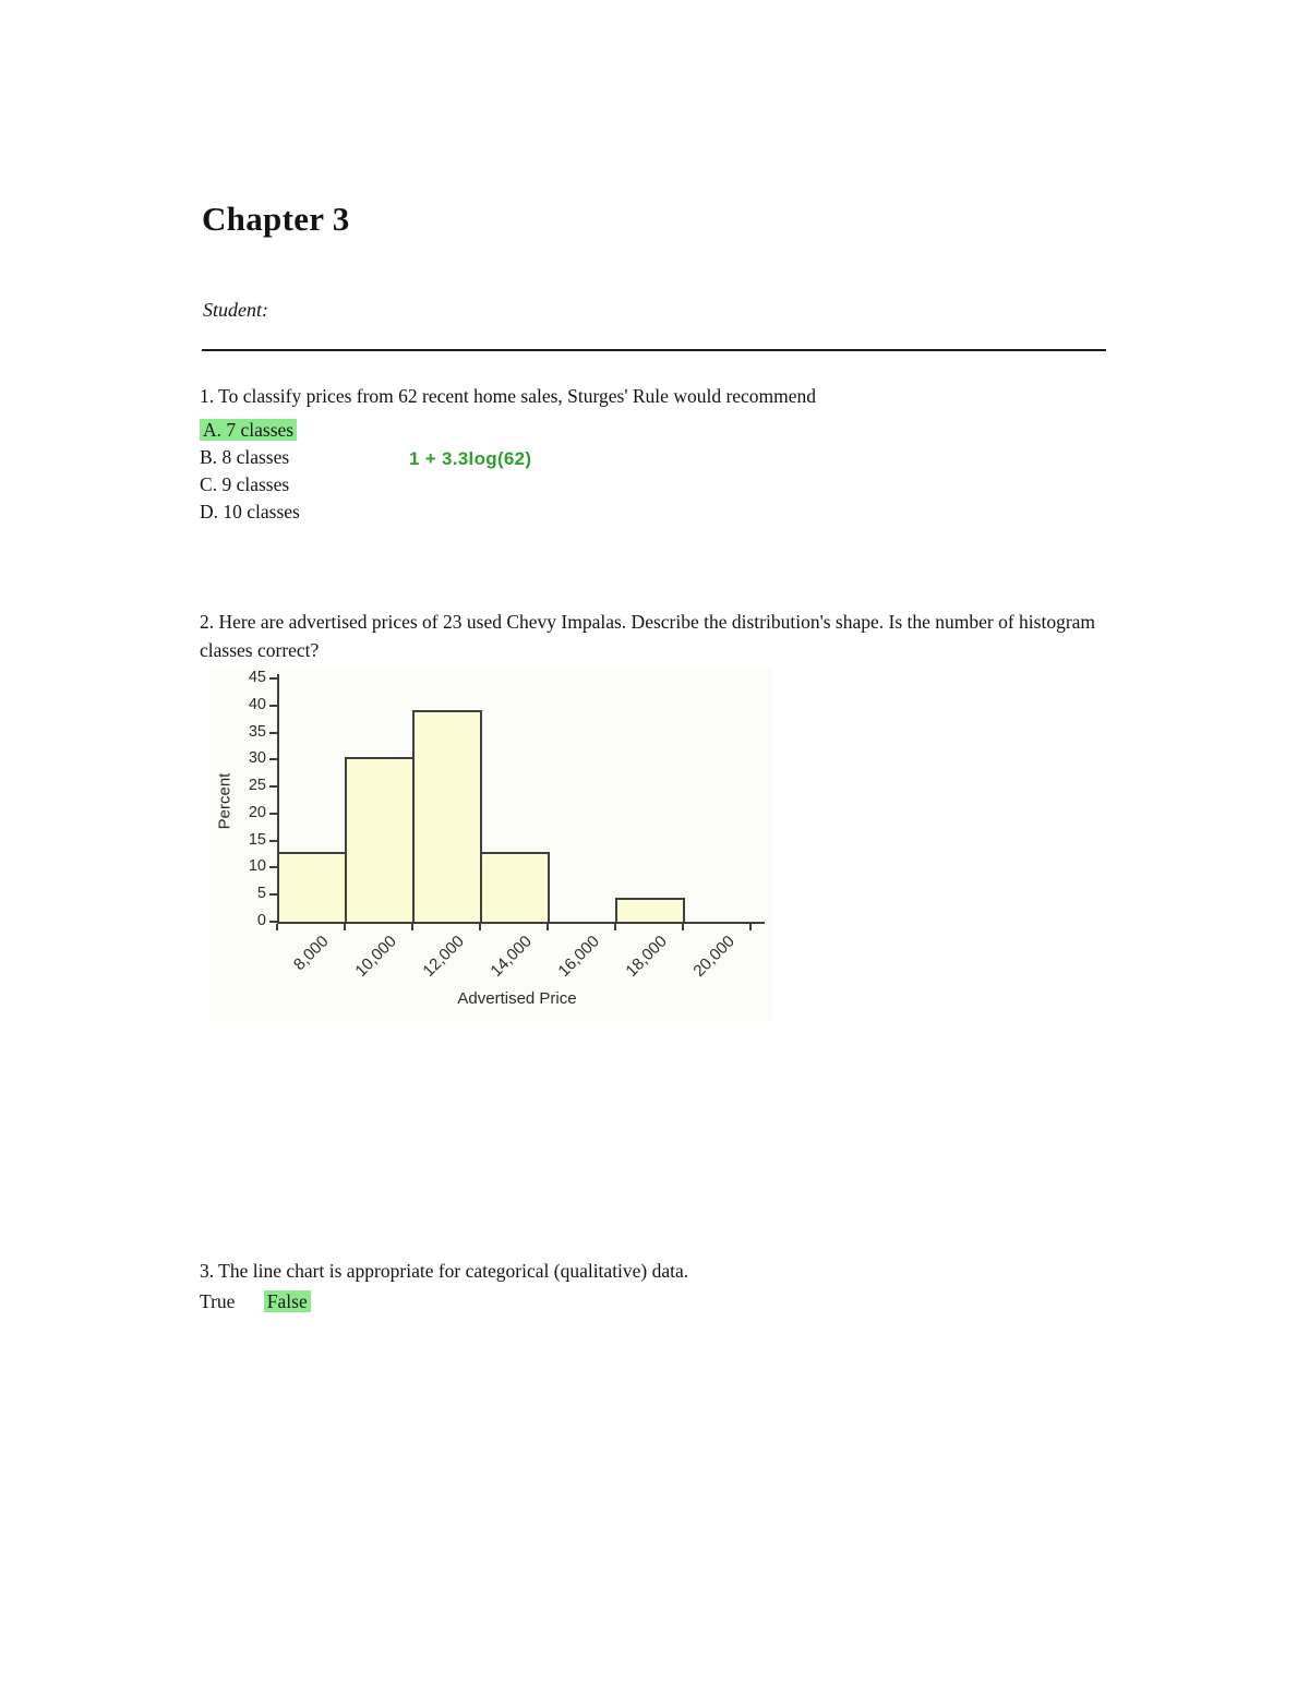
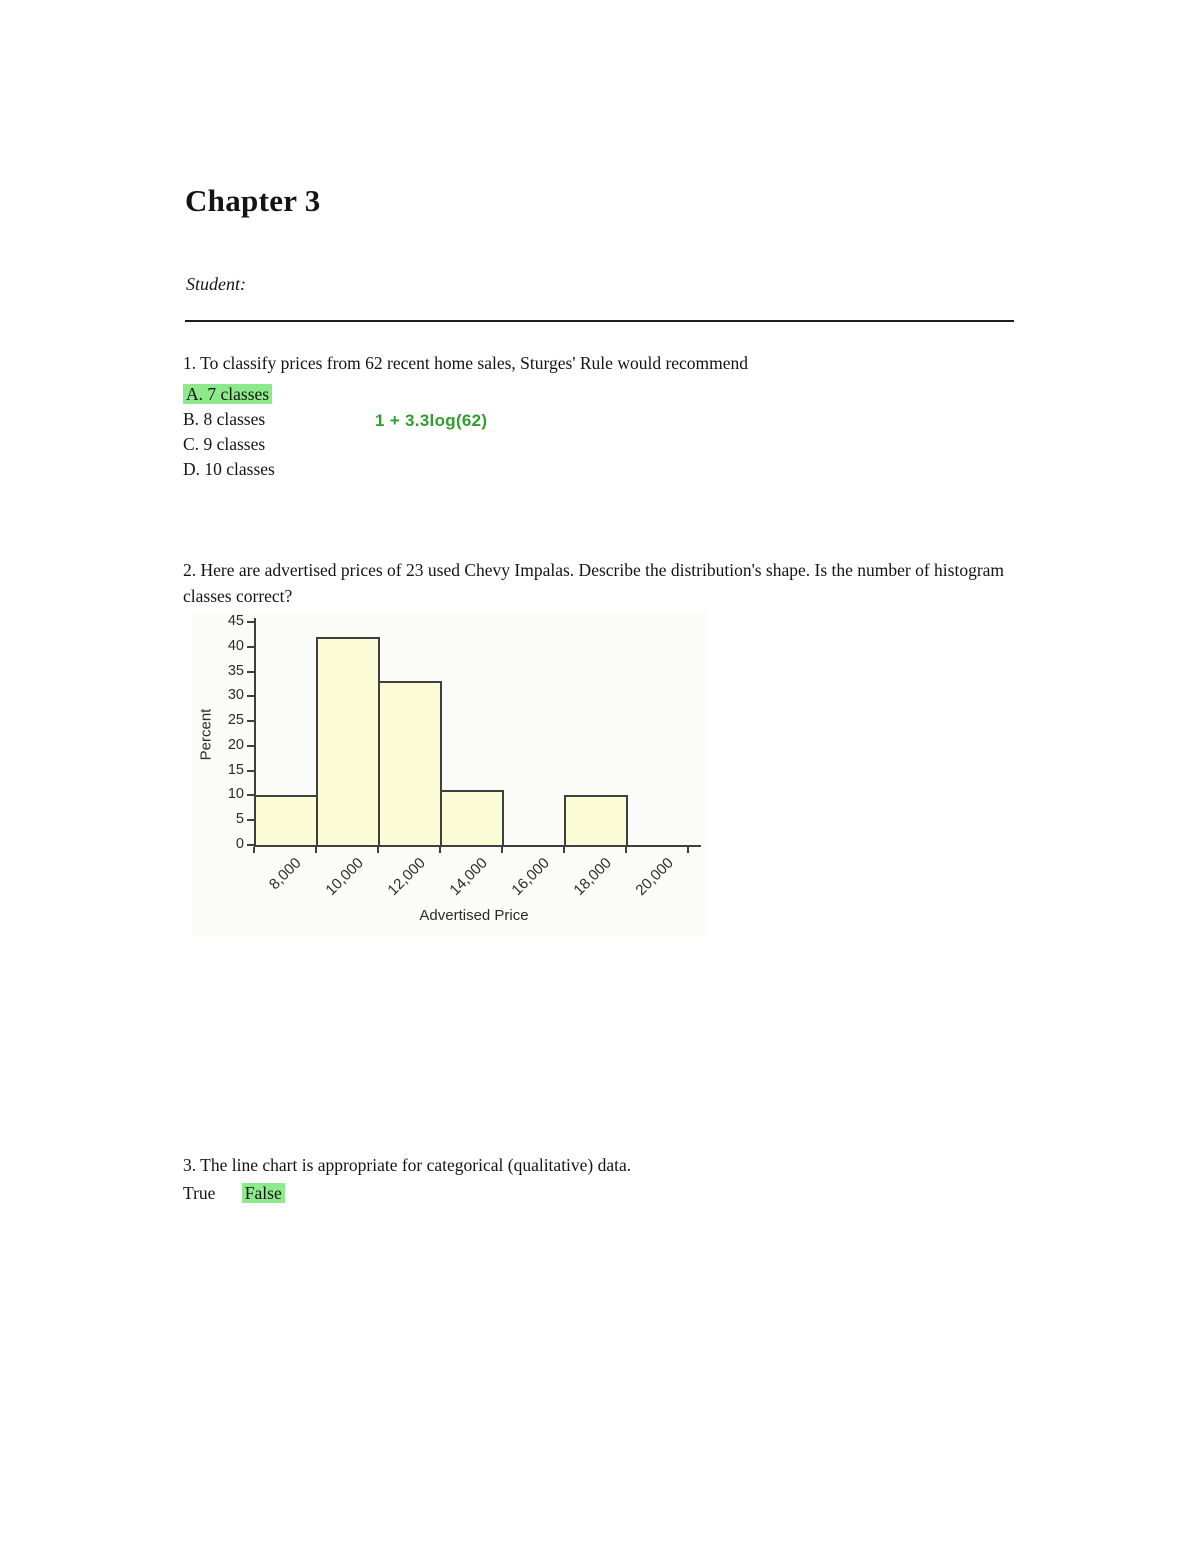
8,000: 13 -> 10
10,000: 30 -> 42
12,000: 39 -> 33
14,000: 13 -> 11
18,000: 4 -> 10
